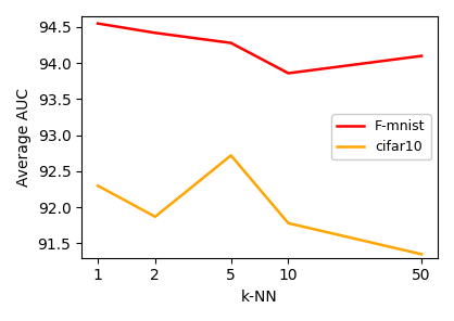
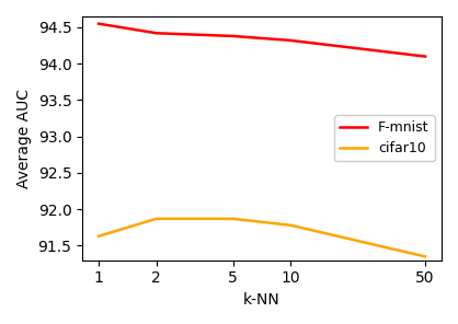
cifar10/1: 92.30 -> 91.63
F-mnist/5: 94.28 -> 94.38
cifar10/5: 92.72 -> 91.87
F-mnist/10: 93.86 -> 94.32
